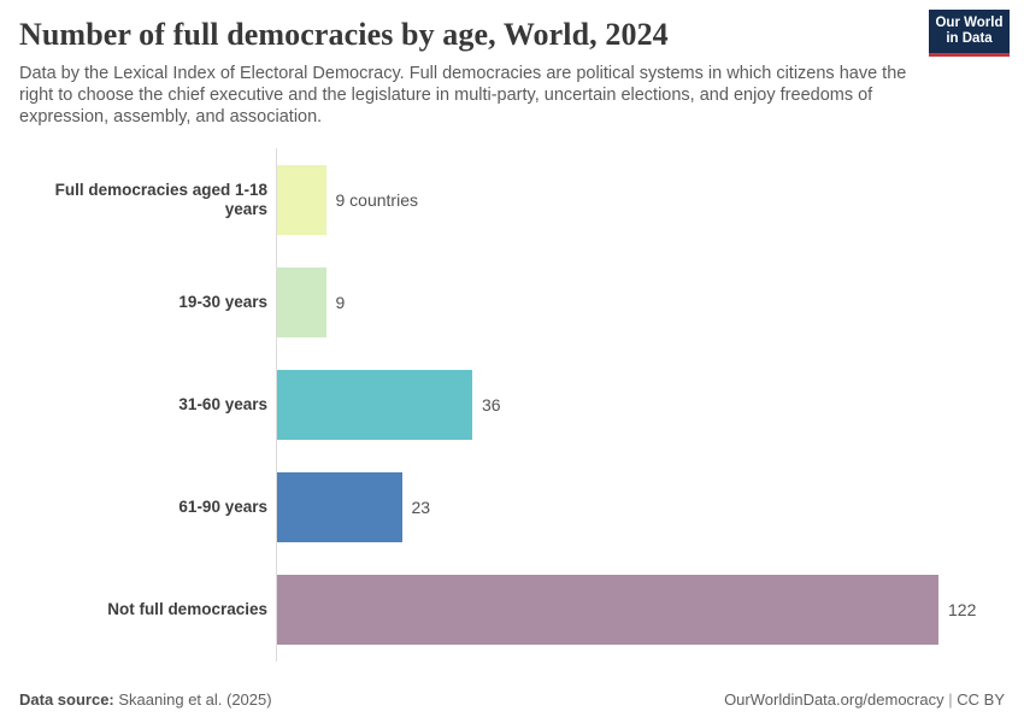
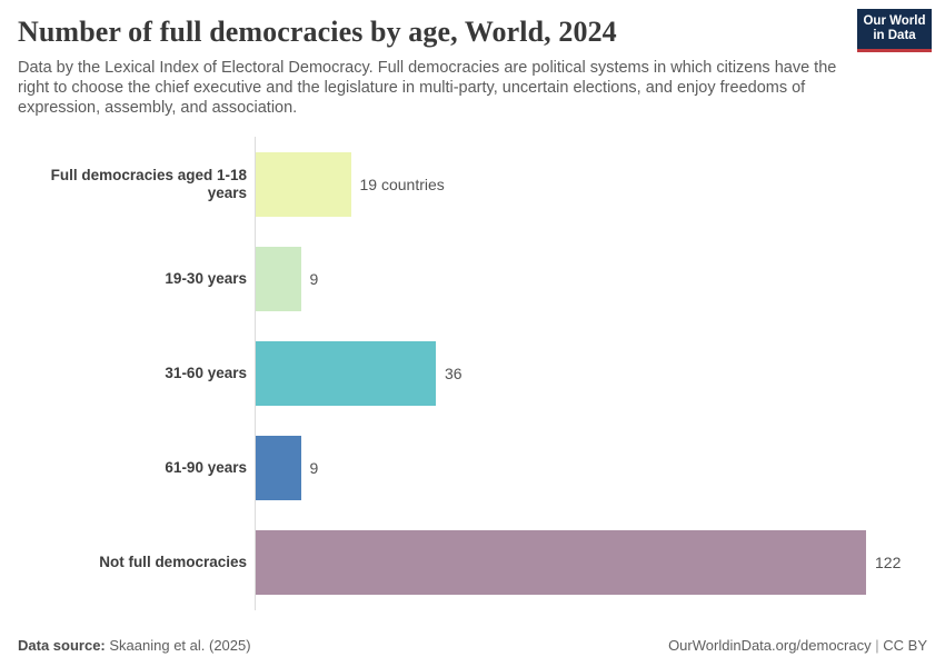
Full democracies aged 1-18 years: 9 -> 19
61-90 years: 23 -> 9
